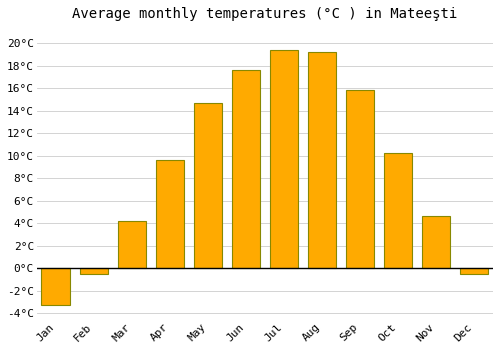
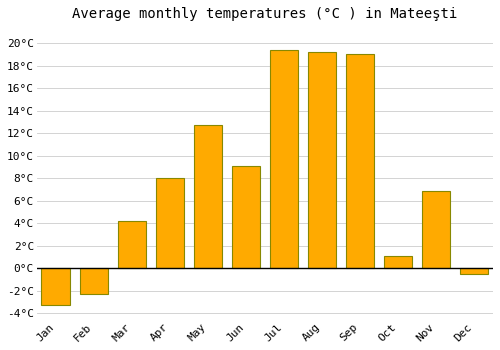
Feb: -0.5°C -> -2.3°C
Apr: 9.6°C -> 8.0°C
May: 14.7°C -> 12.7°C
Jun: 17.6°C -> 9.1°C
Sep: 15.8°C -> 19.0°C
Oct: 10.2°C -> 1.1°C
Nov: 4.6°C -> 6.9°C
